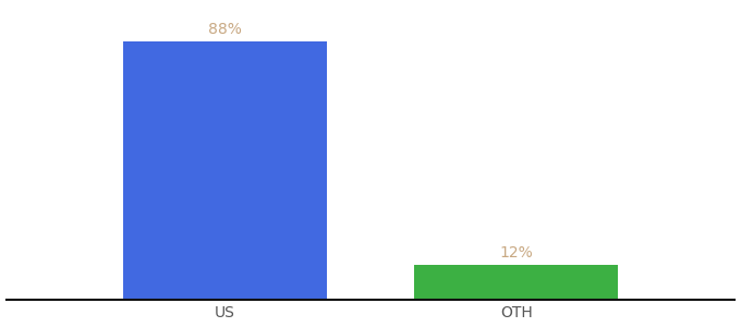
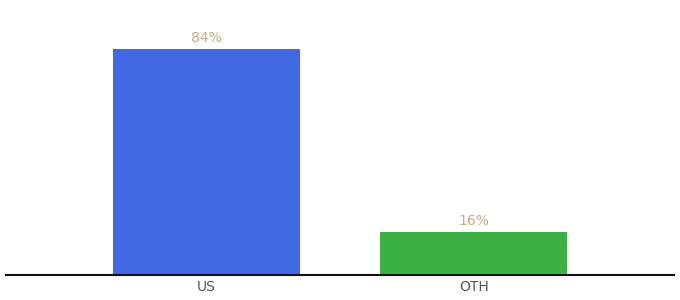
US: 88% -> 84%
OTH: 12% -> 16%
